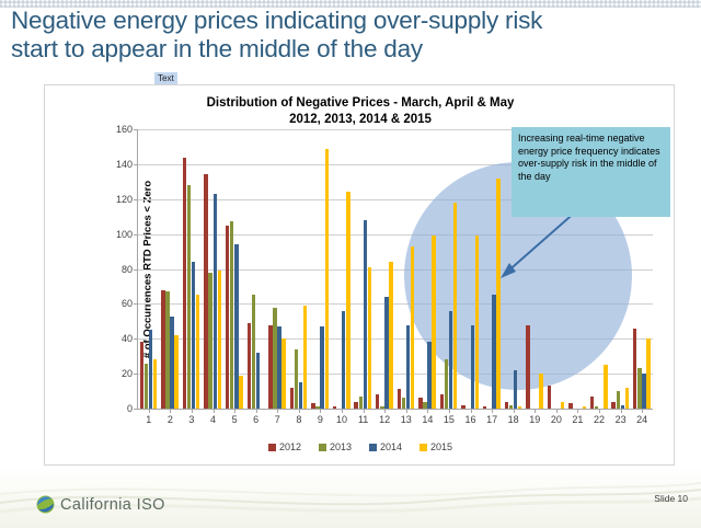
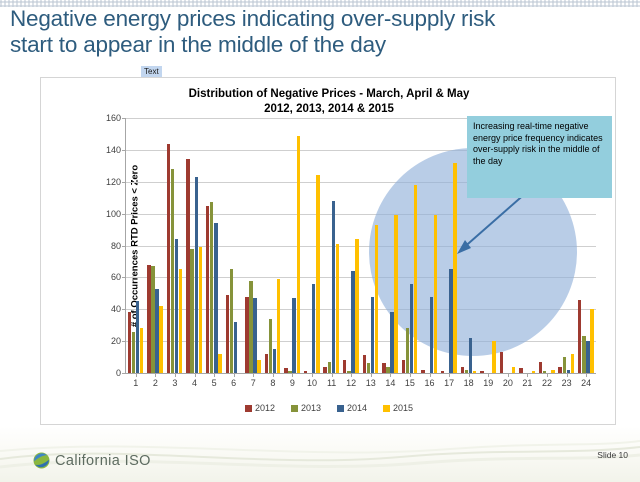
2015/5: 19 -> 12
2015/7: 40 -> 8
2012/19: 48 -> 1
2015/22: 25 -> 2
